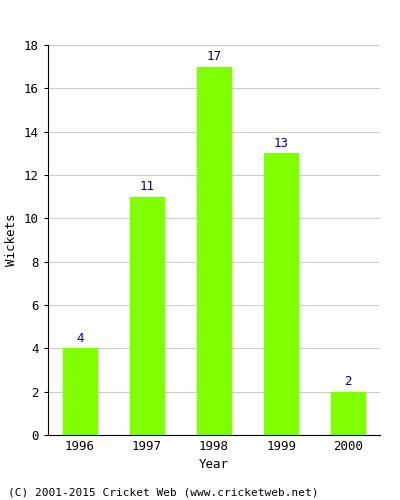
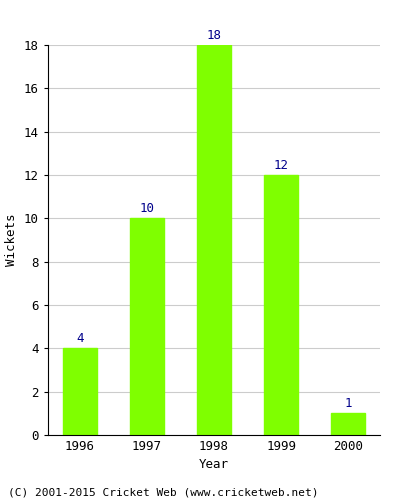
1997: 11 -> 10
1998: 17 -> 18
1999: 13 -> 12
2000: 2 -> 1
